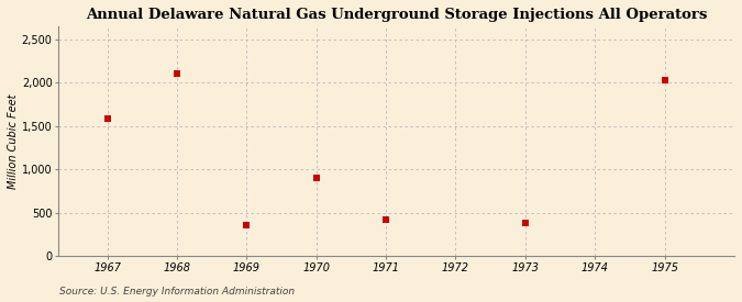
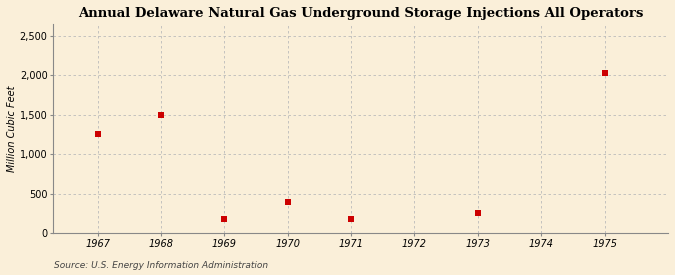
1967: 1,580 -> 1,260
1968: 2,100 -> 1,500
1969: 360 -> 180
1970: 900 -> 390
1971: 420 -> 180
1973: 380 -> 250
